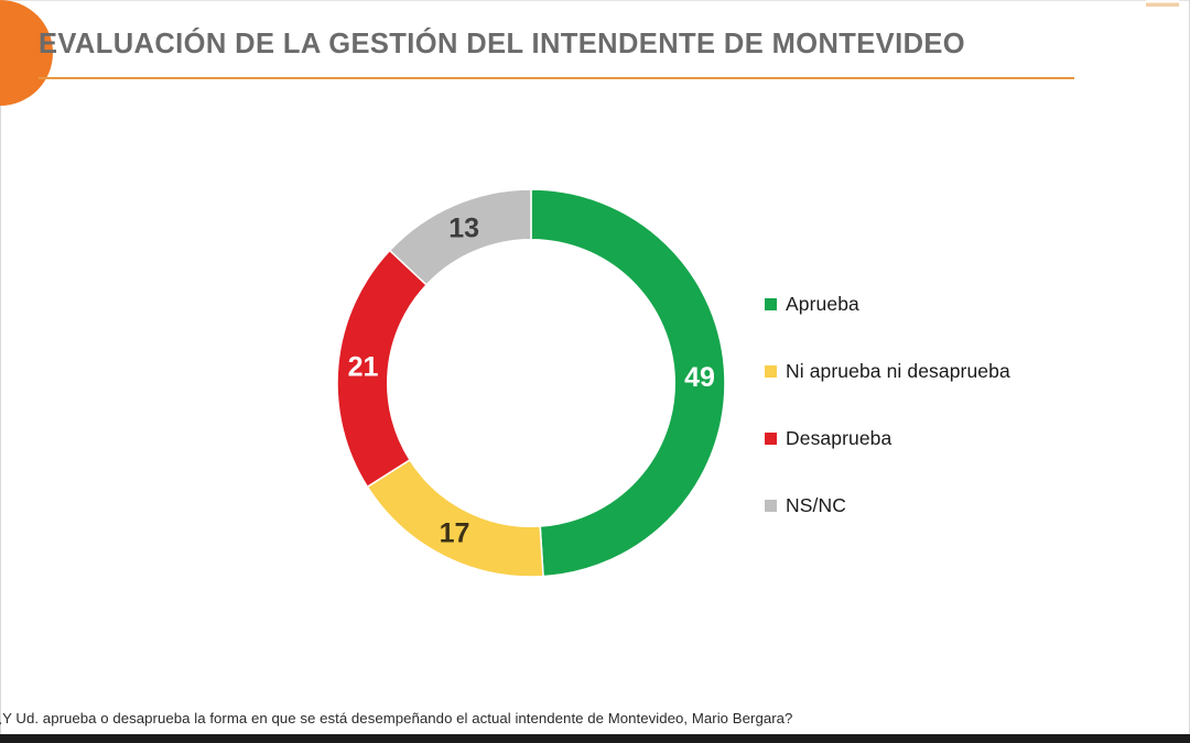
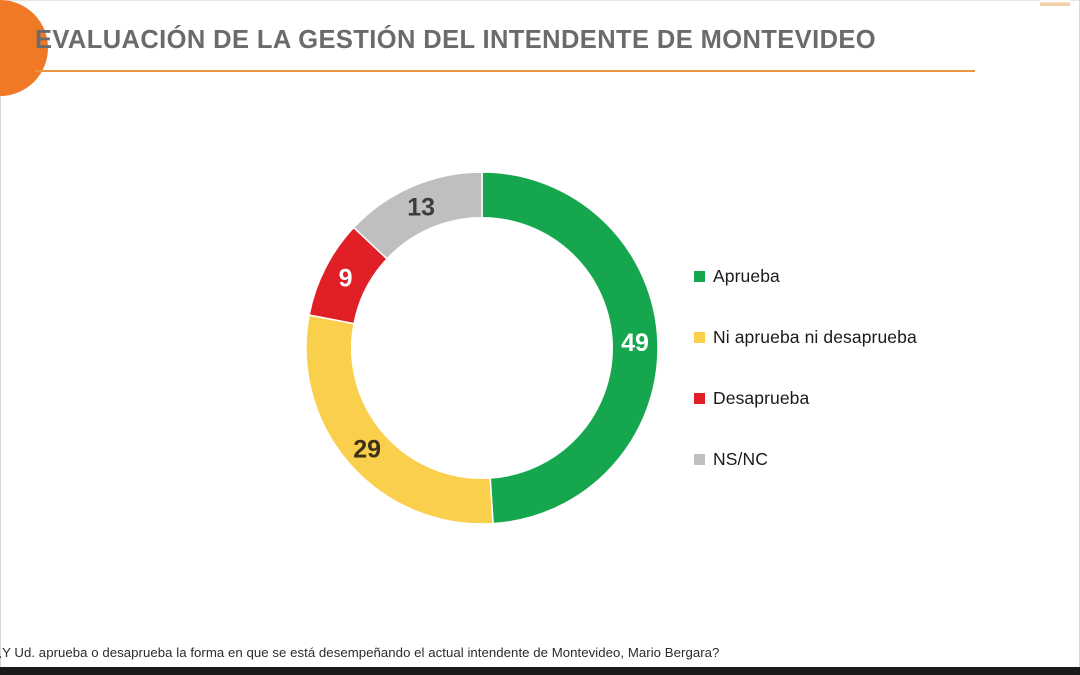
Ni aprueba ni desaprueba: 17 -> 29
Desaprueba: 21 -> 9
